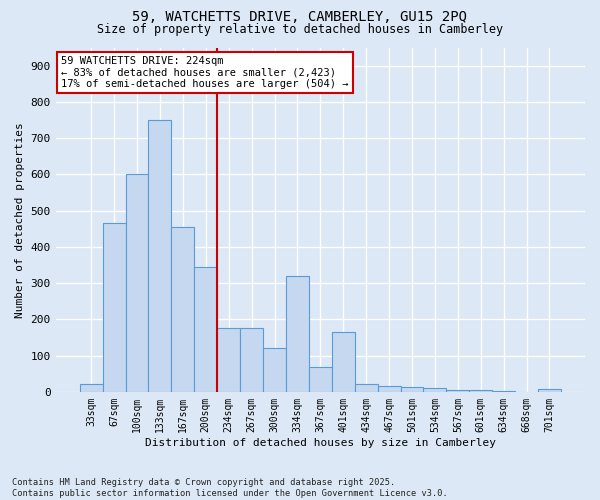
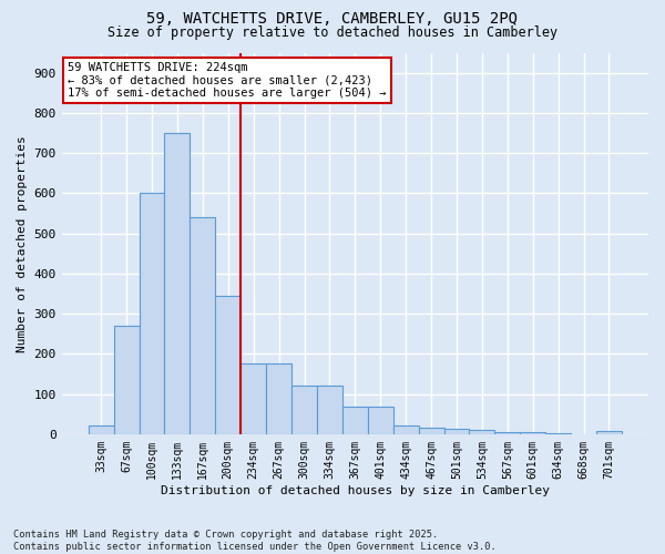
67sqm: 465 -> 270
167sqm: 455 -> 540
334sqm: 320 -> 120
401sqm: 165 -> 68
